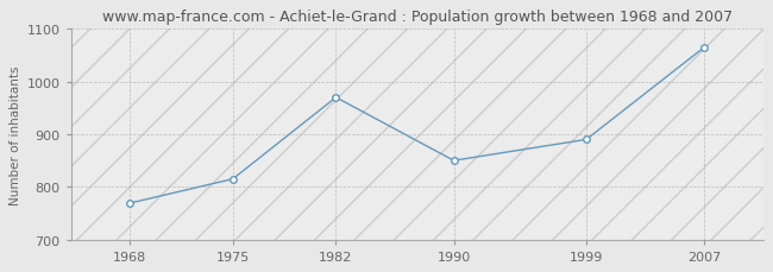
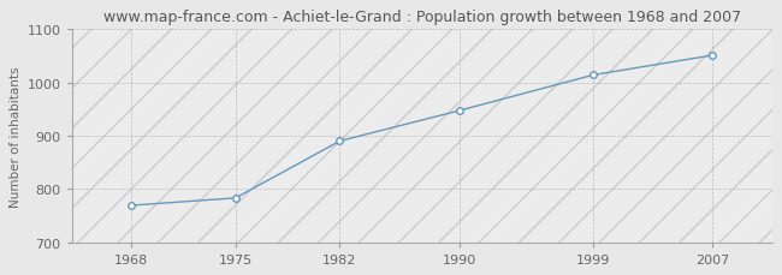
1975: 815 -> 783
1982: 970 -> 890
1990: 850 -> 947
1999: 890 -> 1014
2007: 1065 -> 1051
